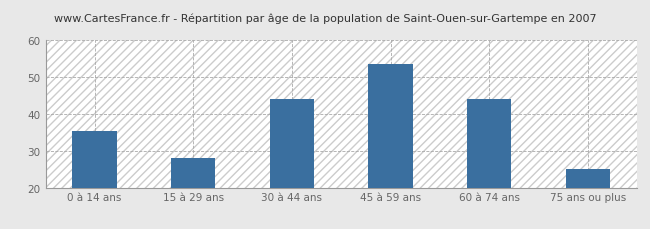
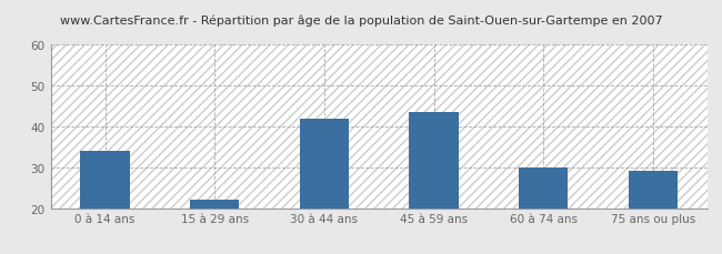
0 à 14 ans: 35.5 -> 34.0
15 à 29 ans: 28.0 -> 22.0
30 à 44 ans: 44.0 -> 42.0
45 à 59 ans: 53.5 -> 43.5
60 à 74 ans: 44.0 -> 30.0
75 ans ou plus: 25.0 -> 29.0
